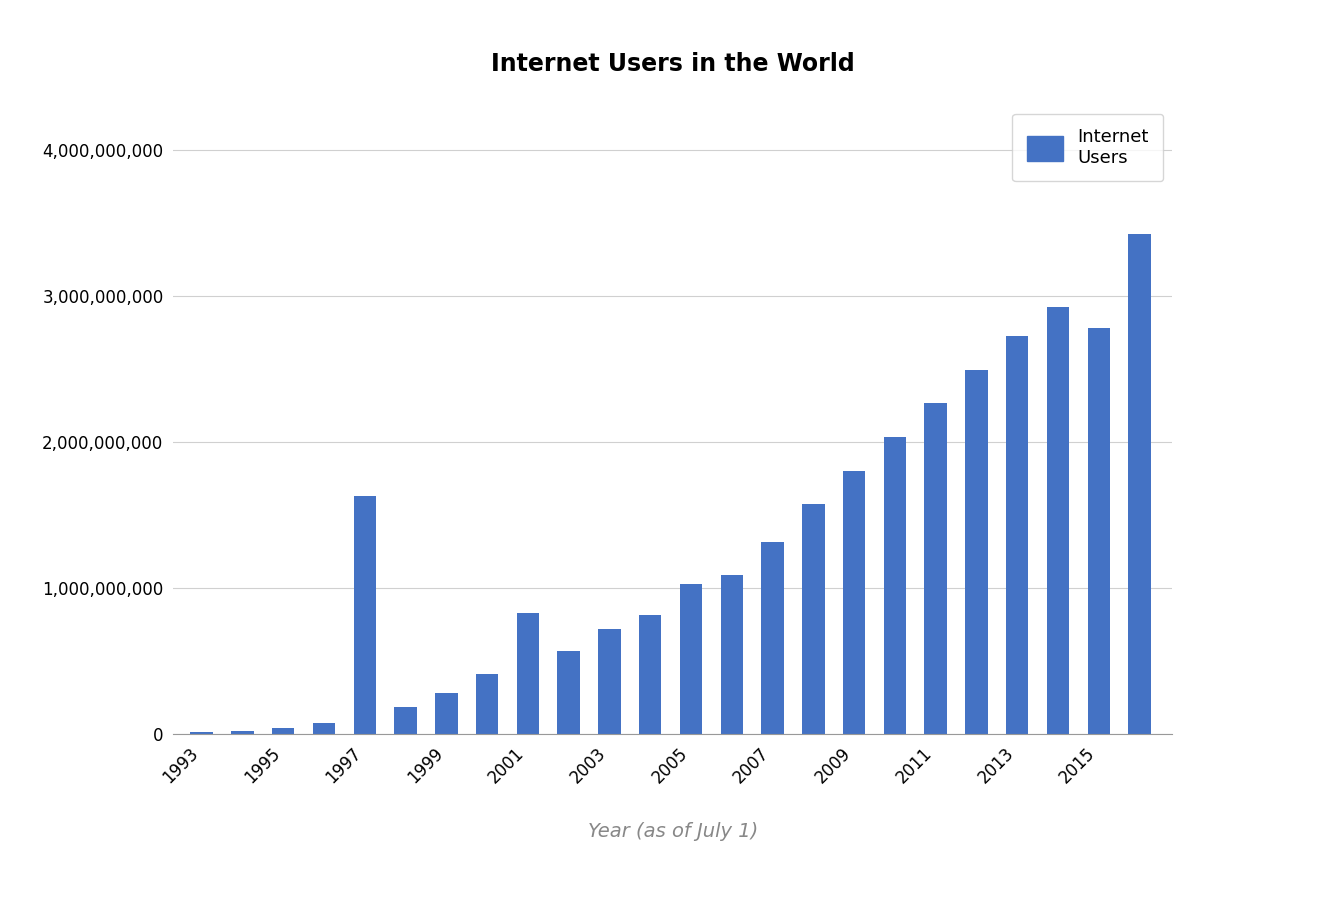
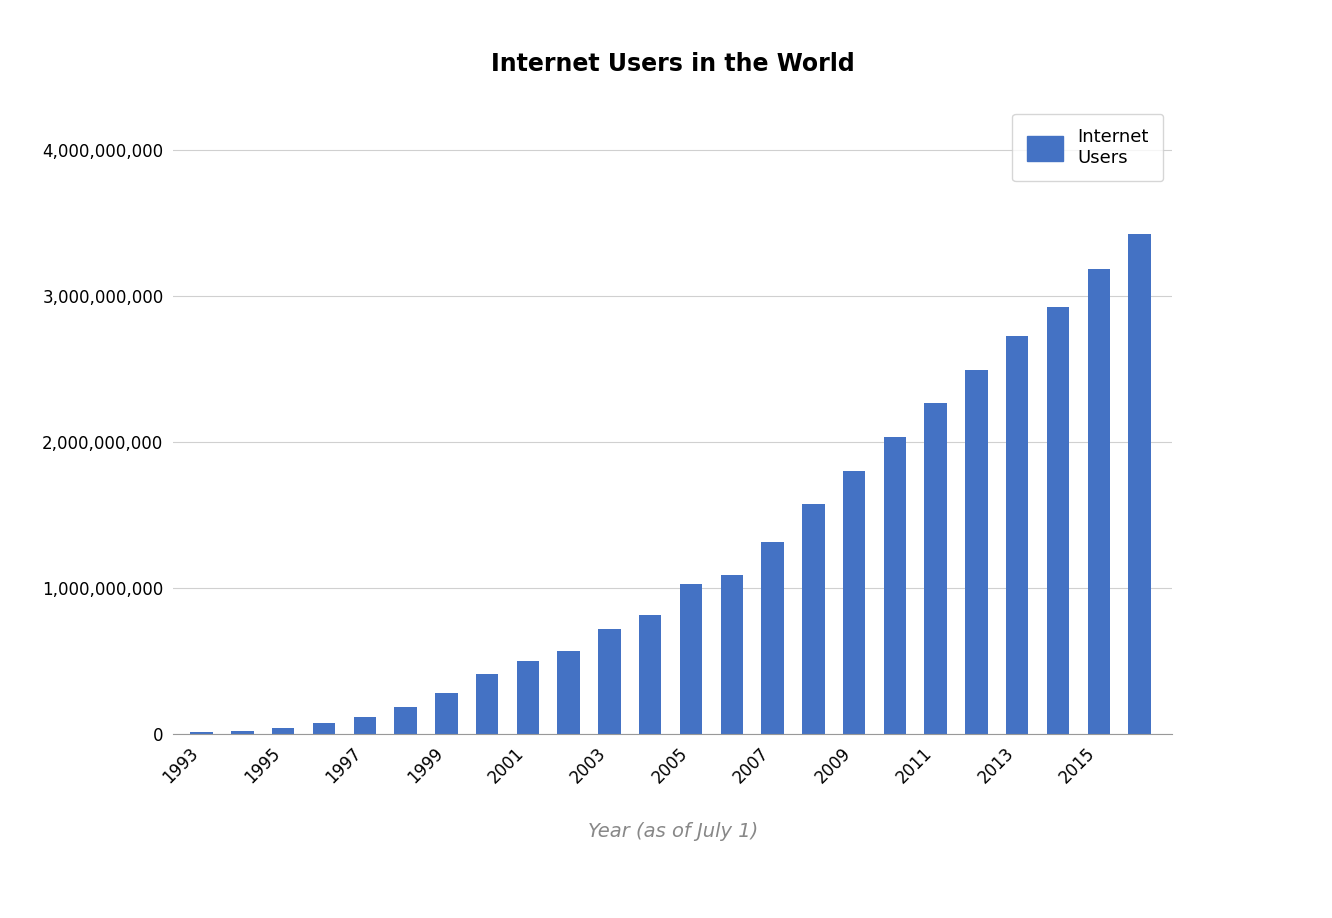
1997: 1,630,000,000 -> 120,000,000
2001: 830,000,000 -> 500,000,000
2015: 2,780,000,000 -> 3,190,000,000
